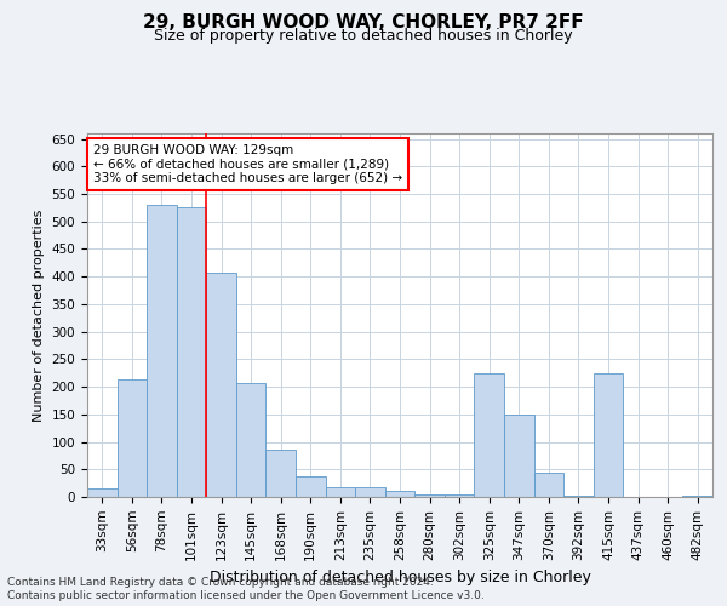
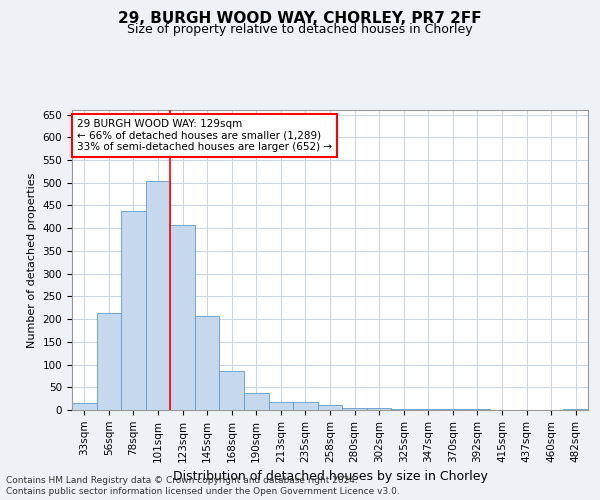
78sqm: 530 -> 437
101sqm: 525 -> 503
325sqm: 225 -> 3
347sqm: 150 -> 2
370sqm: 45 -> 2
415sqm: 225 -> 1
